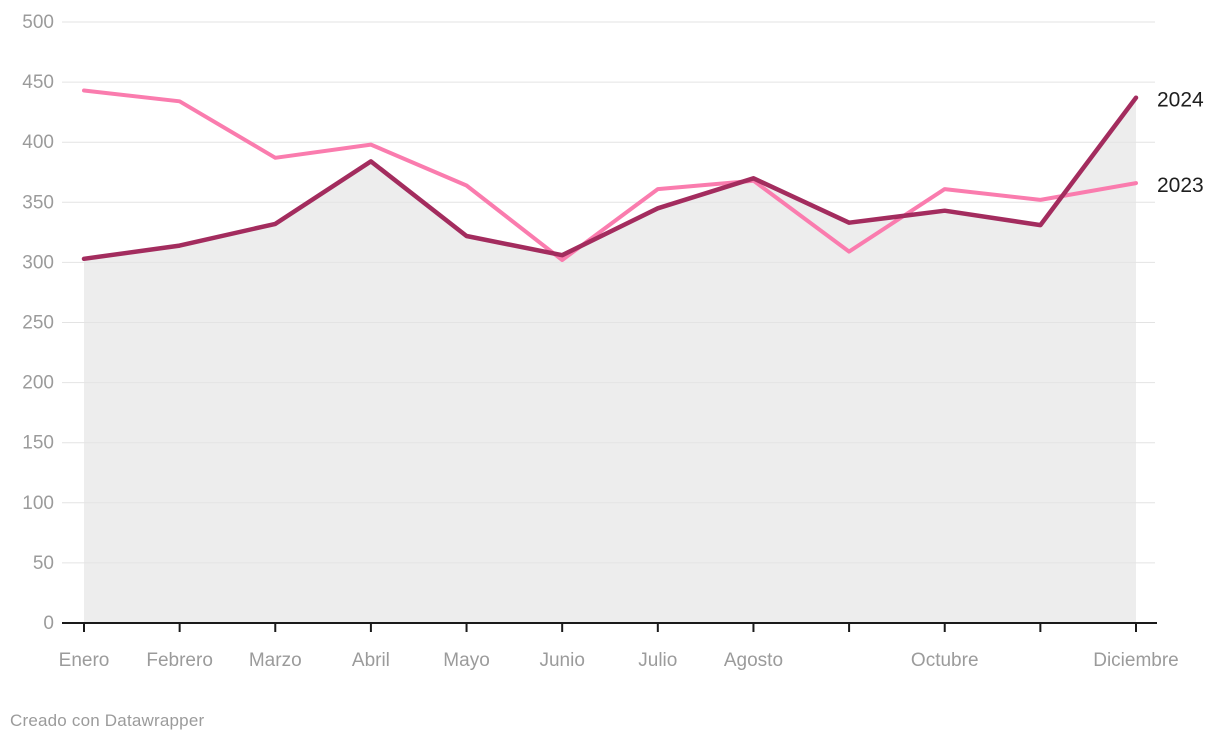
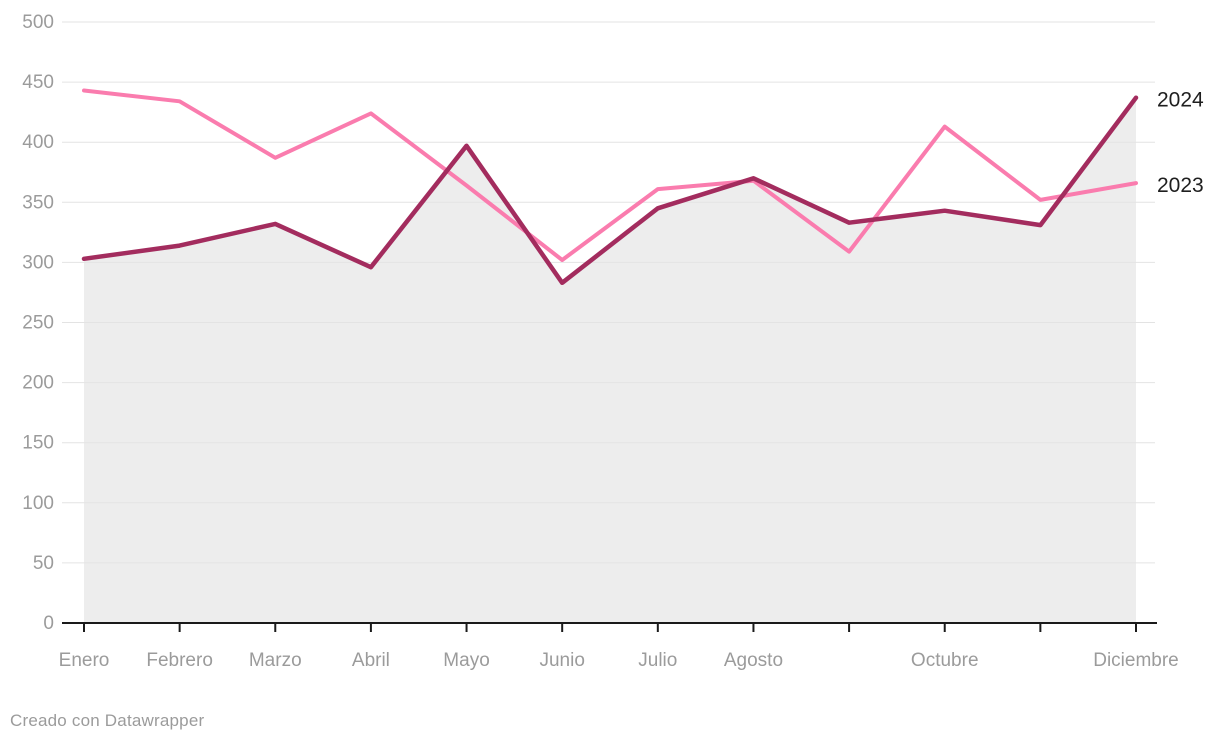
2023/Abril: 398 -> 424
2024/Abril: 384 -> 296
2024/Mayo: 322 -> 397
2024/Junio: 306 -> 283
2023/Octubre: 361 -> 413
